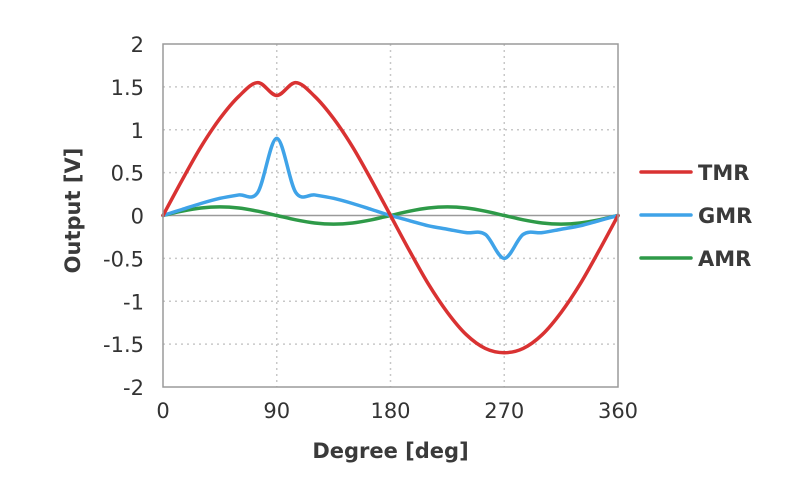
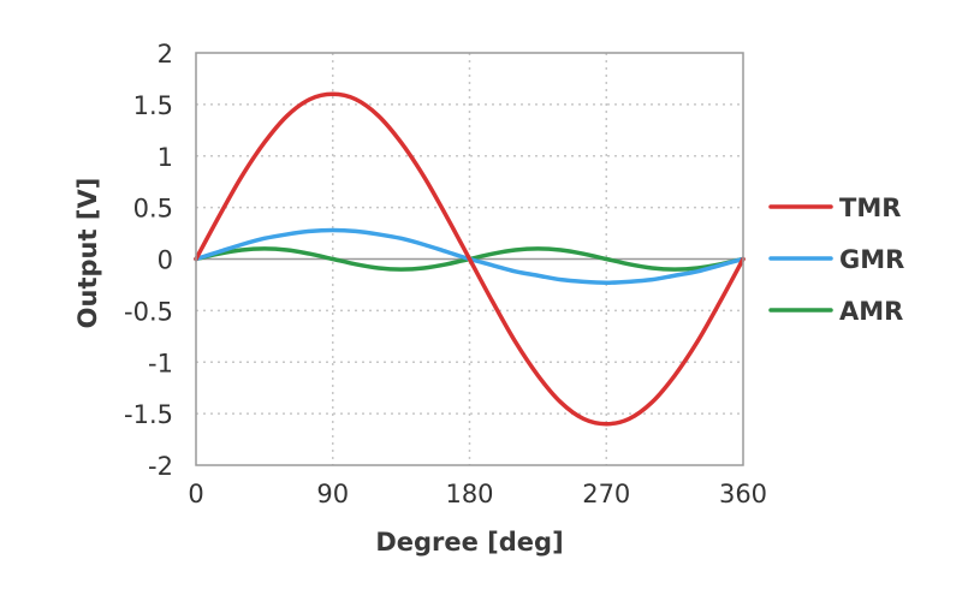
TMR/90: 1.4 -> 1.6
GMR/90: 0.9 -> 0.3
GMR/270: -0.5 -> -0.2
